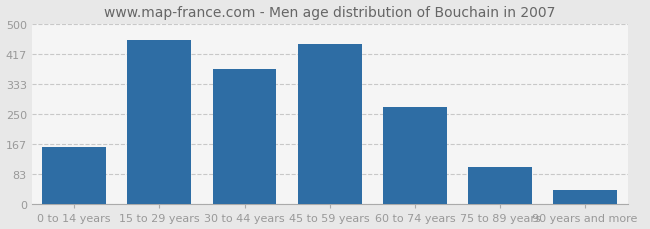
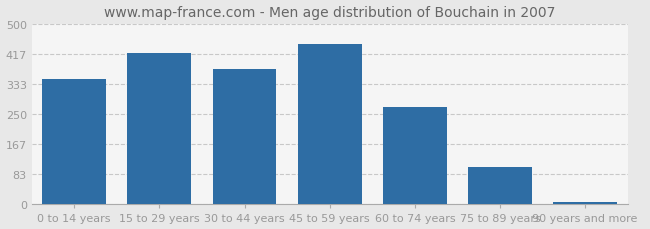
0 to 14 years: 160 -> 348
15 to 29 years: 455 -> 420
90 years and more: 40 -> 8
